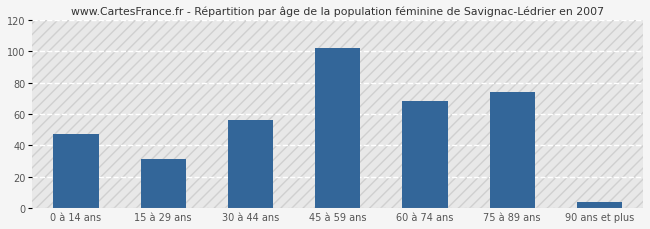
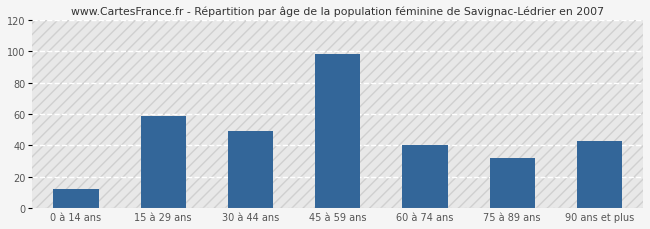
0 à 14 ans: 47 -> 12
15 à 29 ans: 31 -> 59
30 à 44 ans: 56 -> 49
45 à 59 ans: 102 -> 98
60 à 74 ans: 68 -> 40
75 à 89 ans: 74 -> 32
90 ans et plus: 4 -> 43
